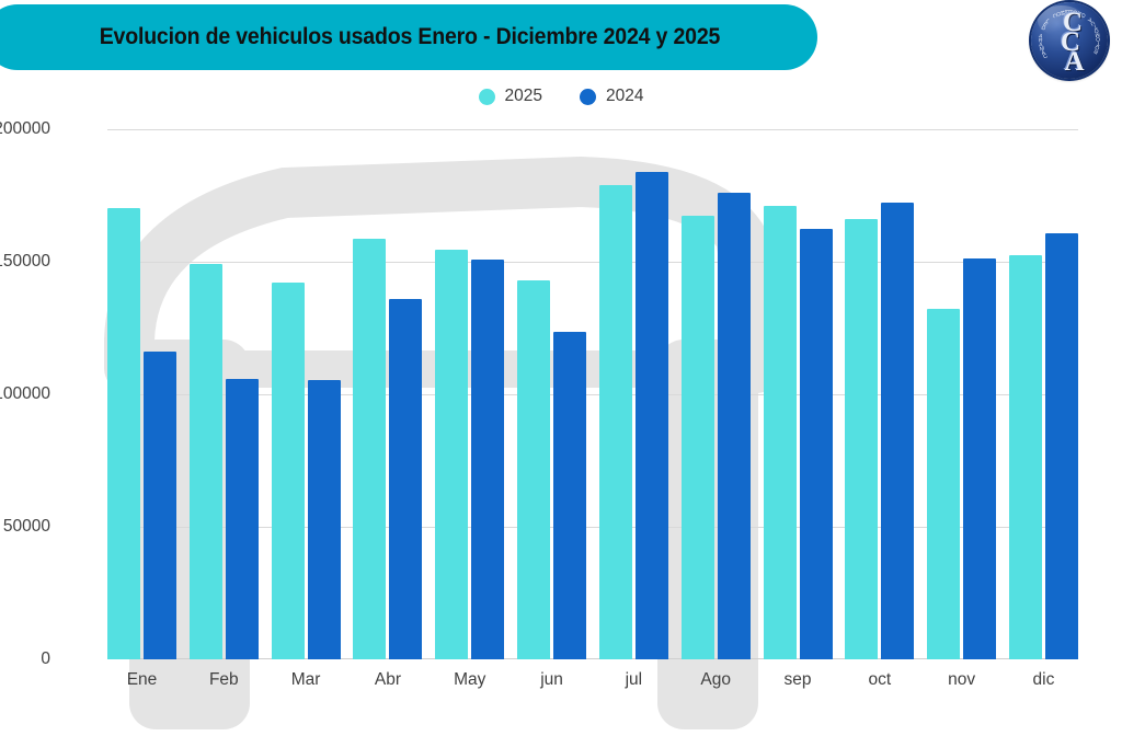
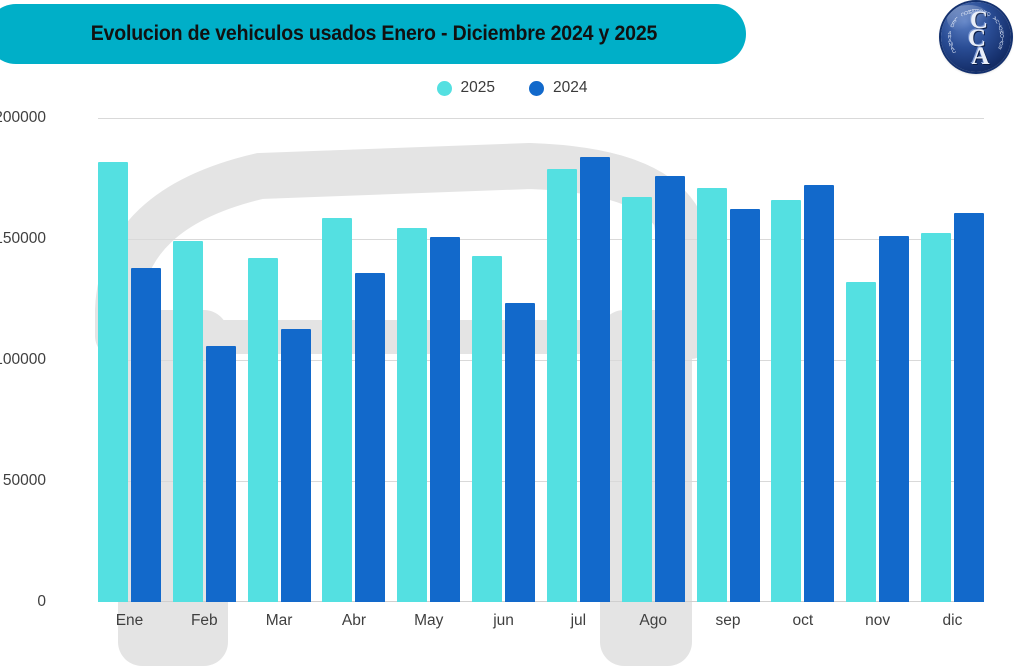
2025/Ene: 170000 -> 182000
2024/Ene: 116000 -> 138000
2024/Mar: 105000 -> 113000
